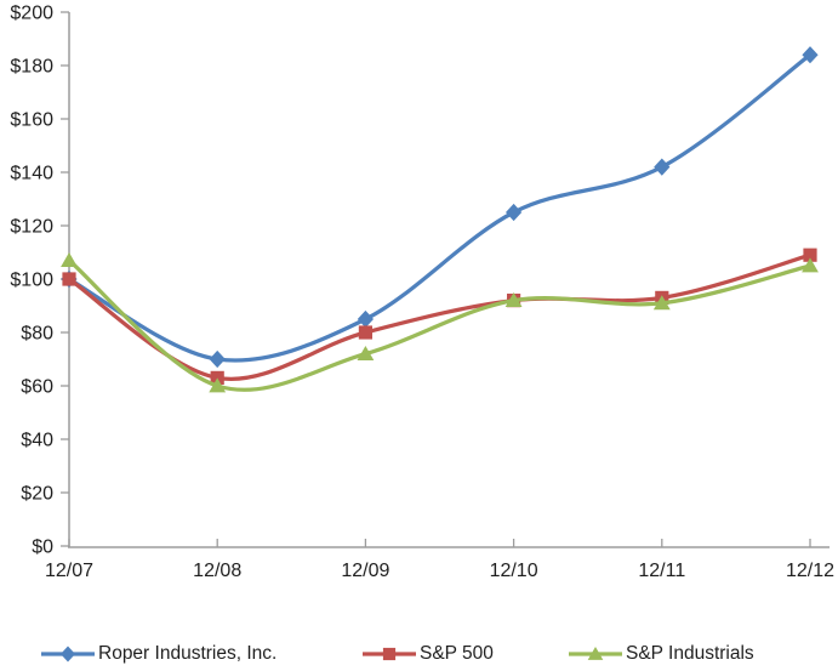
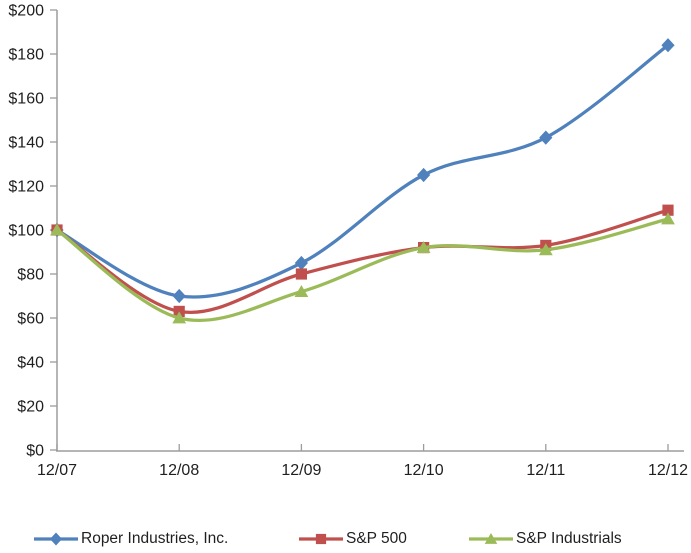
S&P Industrials/12/07: $107 -> $100
